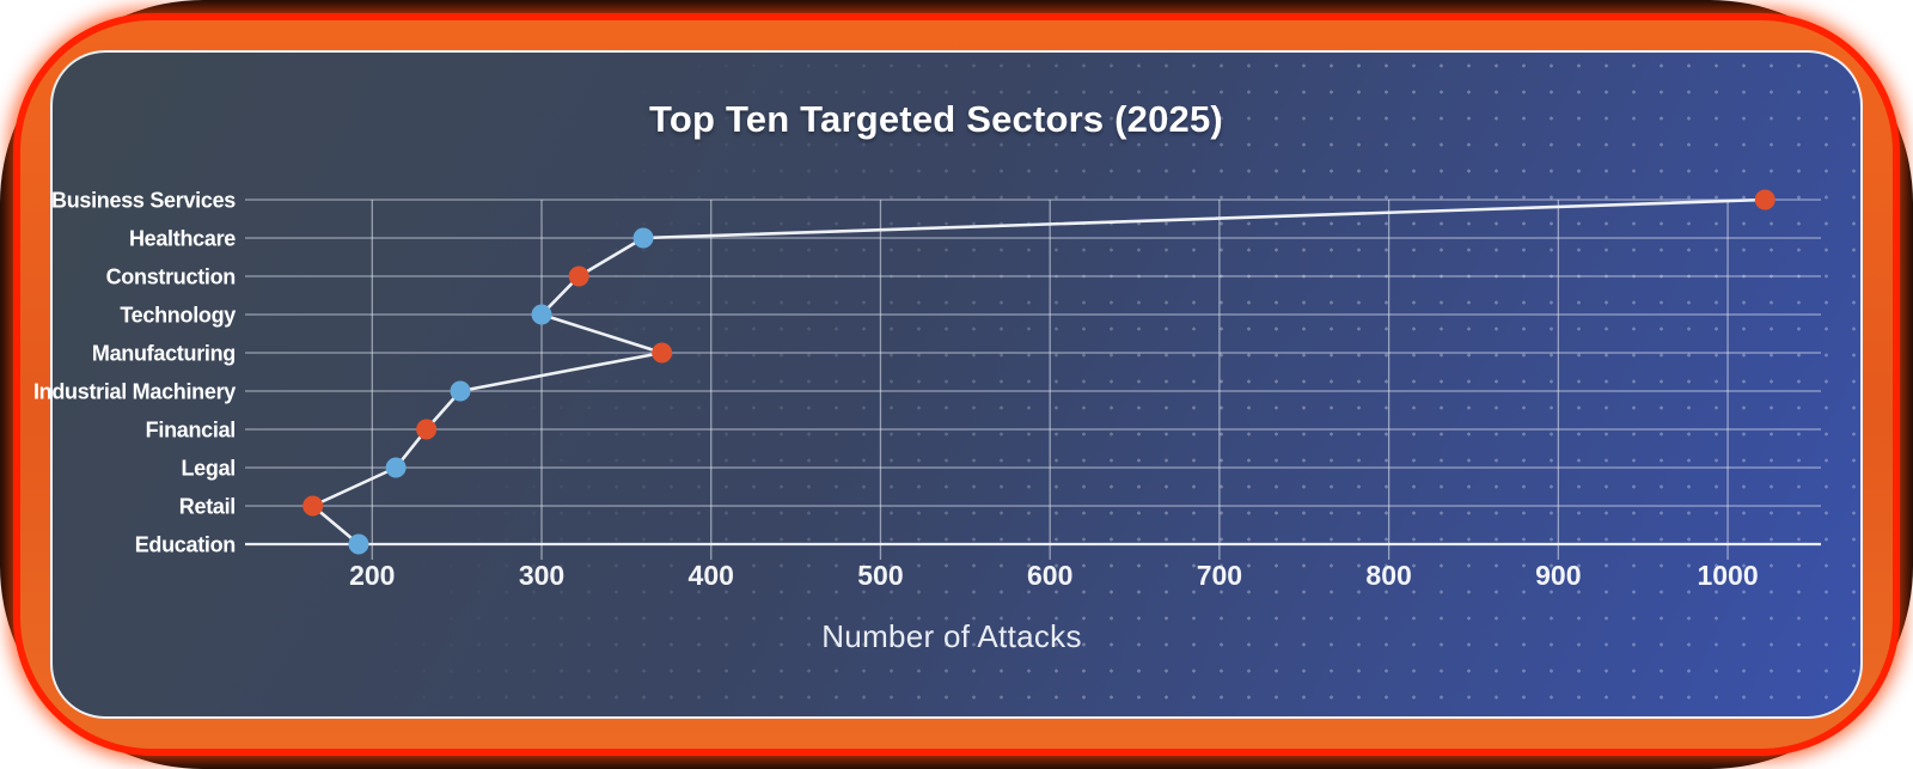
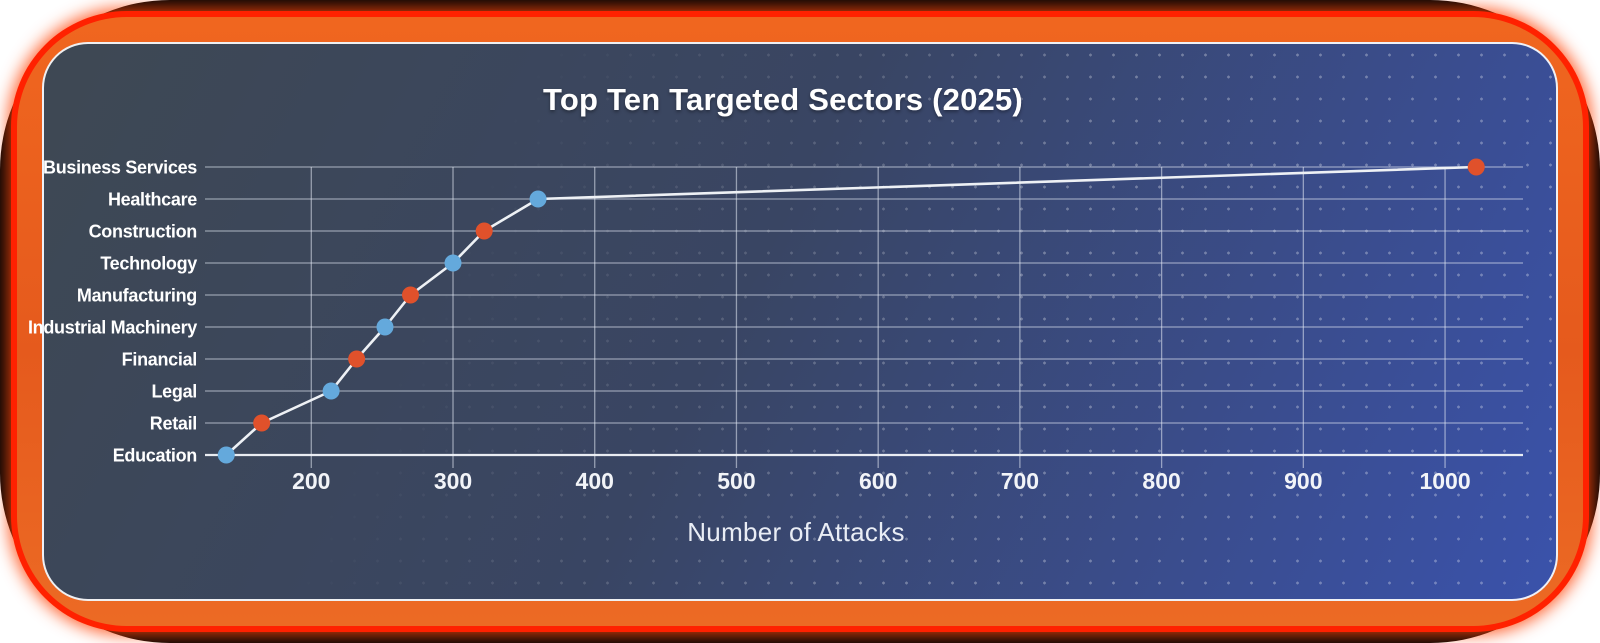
Manufacturing: 371 -> 270
Education: 192 -> 140
